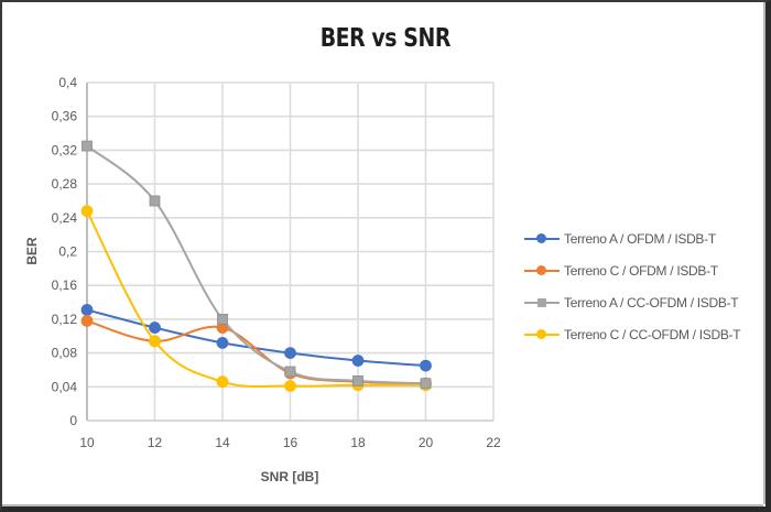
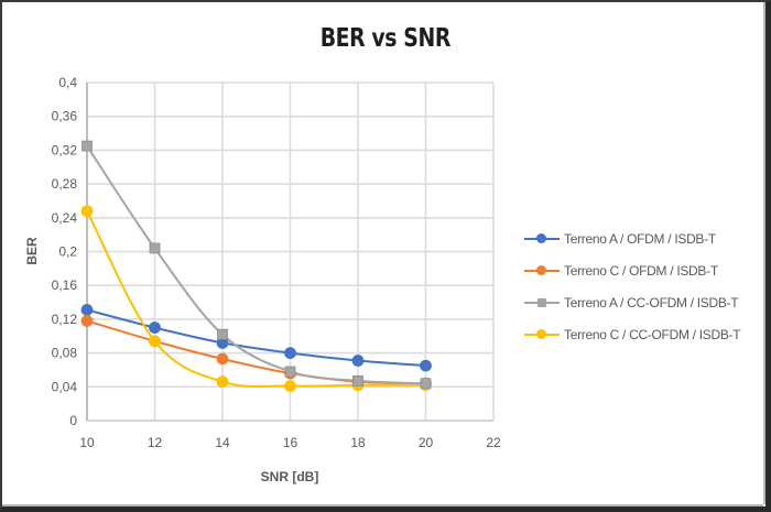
Terreno A / CC-OFDM / ISDB-T/12: 0,26 -> 0,20
Terreno C / OFDM / ISDB-T/14: 0,11 -> 0,07
Terreno A / CC-OFDM / ISDB-T/14: 0,12 -> 0,10
